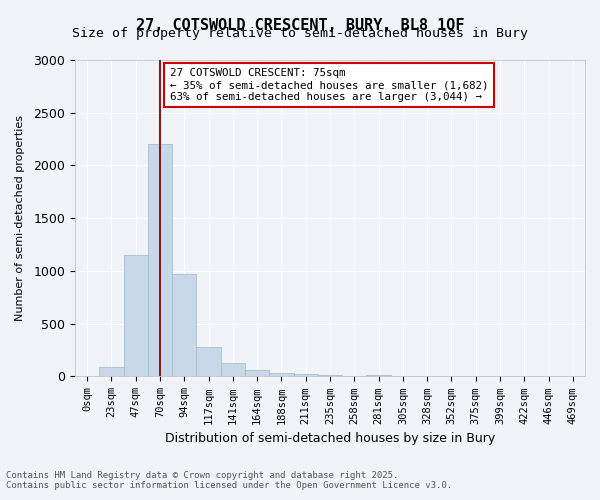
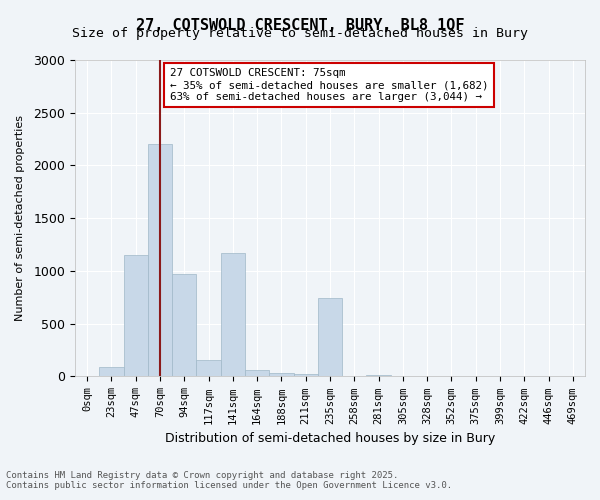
117sqm: 280 -> 160
141sqm: 130 -> 1170
235sqm: 10 -> 740
